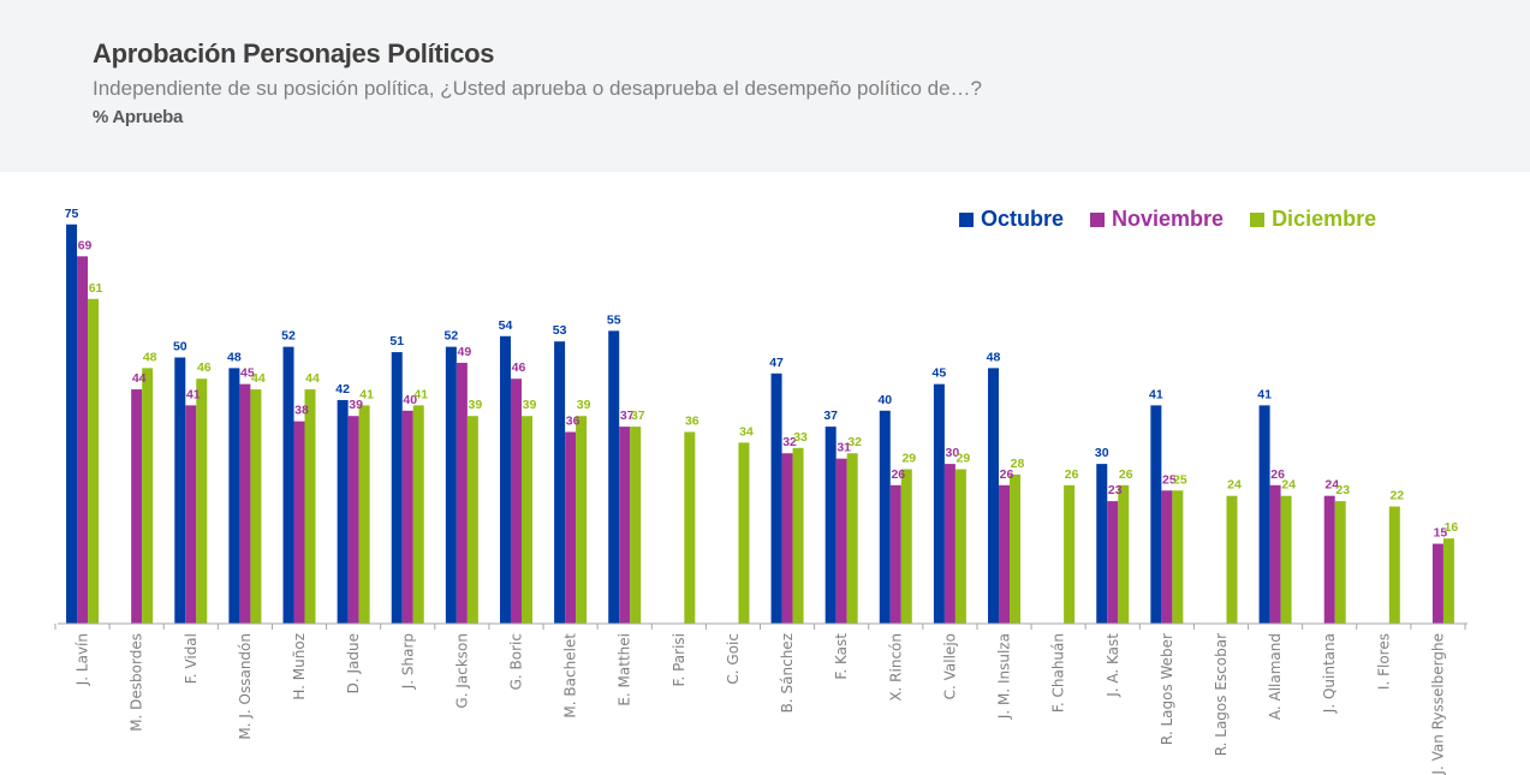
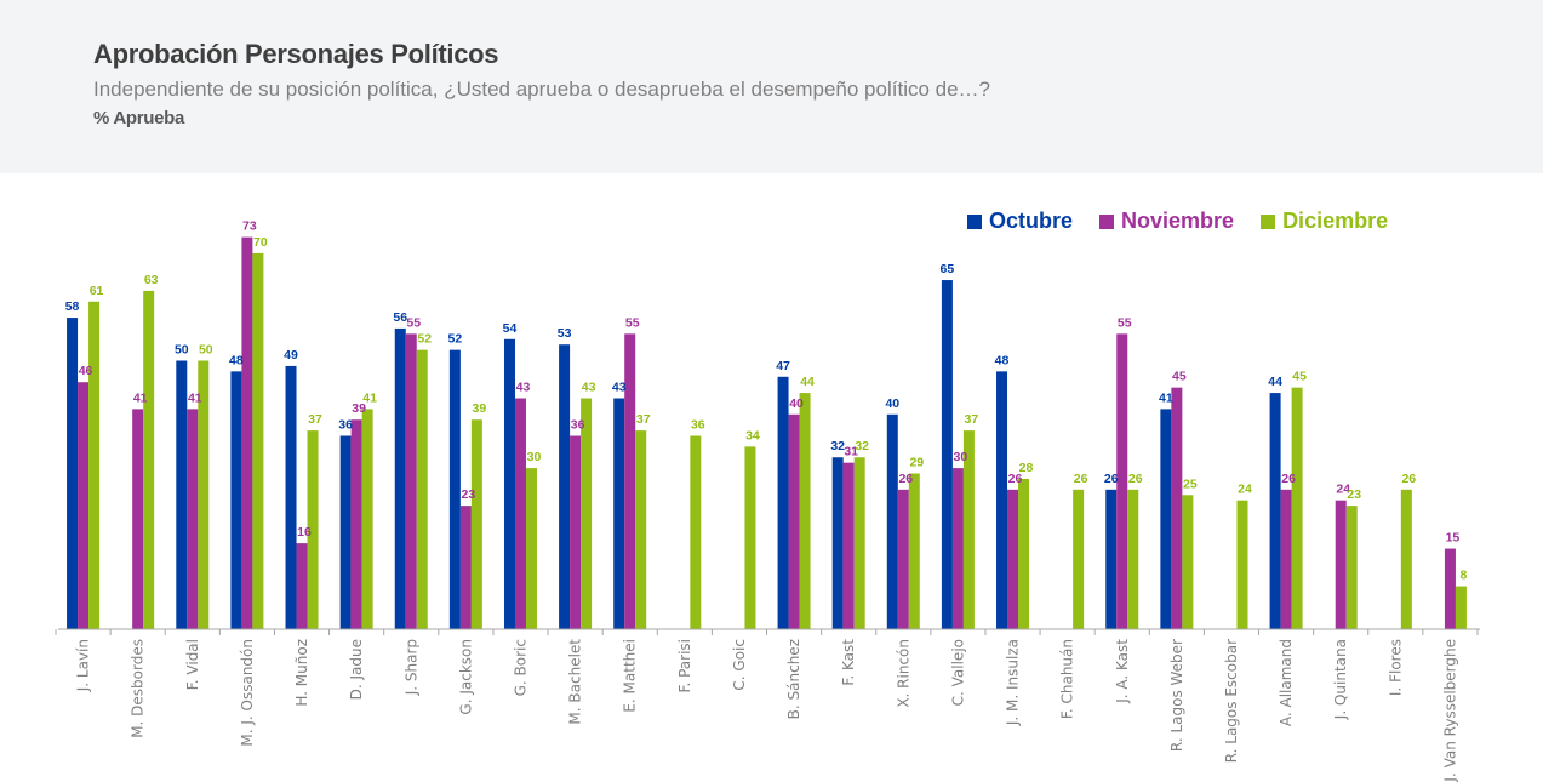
Octubre/J. Lavín: 75 -> 58
Noviembre/J. Lavín: 69 -> 46
Noviembre/M. Desbordes: 44 -> 41
Diciembre/M. Desbordes: 48 -> 63
Diciembre/F. Vidal: 46 -> 50
Noviembre/M. J. Ossandón: 45 -> 73
Diciembre/M. J. Ossandón: 44 -> 70
Octubre/H. Muñoz: 52 -> 49
Noviembre/H. Muñoz: 38 -> 16
Diciembre/H. Muñoz: 44 -> 37
Octubre/D. Jadue: 42 -> 36
Octubre/J. Sharp: 51 -> 56
Noviembre/J. Sharp: 40 -> 55
Diciembre/J. Sharp: 41 -> 52
Noviembre/G. Jackson: 49 -> 23
Noviembre/G. Boric: 46 -> 43
Diciembre/G. Boric: 39 -> 30
Diciembre/M. Bachelet: 39 -> 43
Octubre/E. Matthei: 55 -> 43
Noviembre/E. Matthei: 37 -> 55
Noviembre/B. Sánchez: 32 -> 40
Diciembre/B. Sánchez: 33 -> 44
Octubre/F. Kast: 37 -> 32
Octubre/C. Vallejo: 45 -> 65
Diciembre/C. Vallejo: 29 -> 37
Octubre/J. A. Kast: 30 -> 26
Noviembre/J. A. Kast: 23 -> 55
Noviembre/R. Lagos Weber: 25 -> 45
Octubre/A. Allamand: 41 -> 44
Diciembre/A. Allamand: 24 -> 45
Diciembre/I. Flores: 22 -> 26
Diciembre/J. Van Rysselberghe: 16 -> 8
